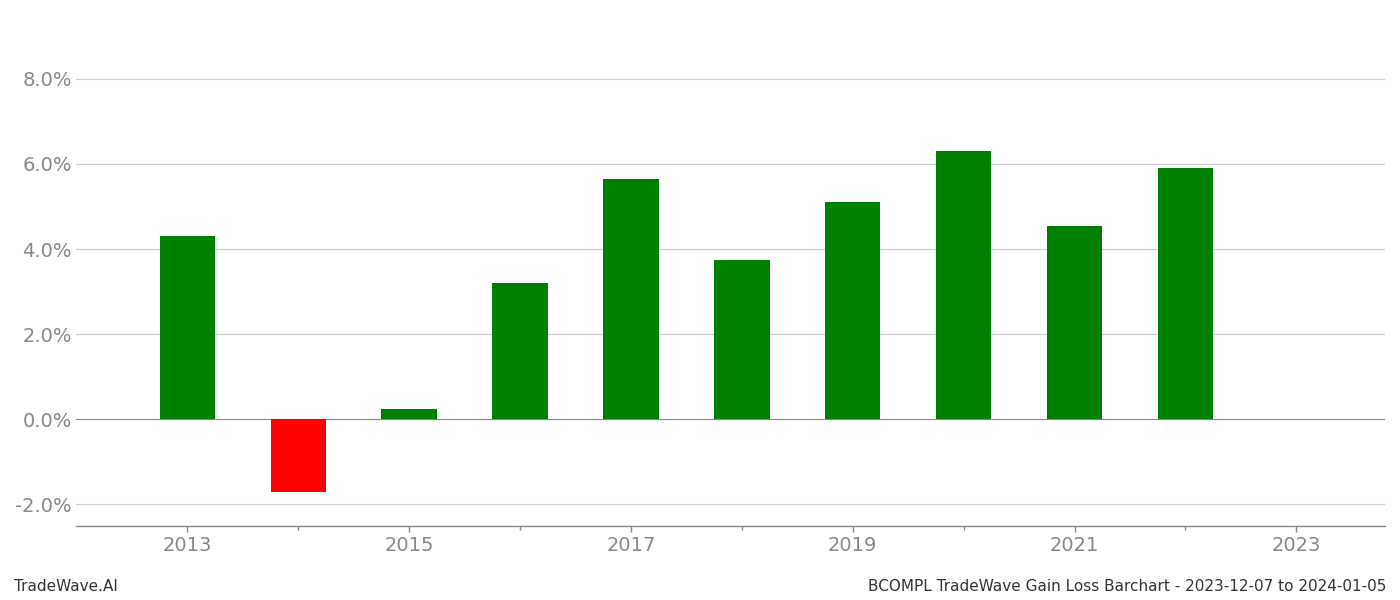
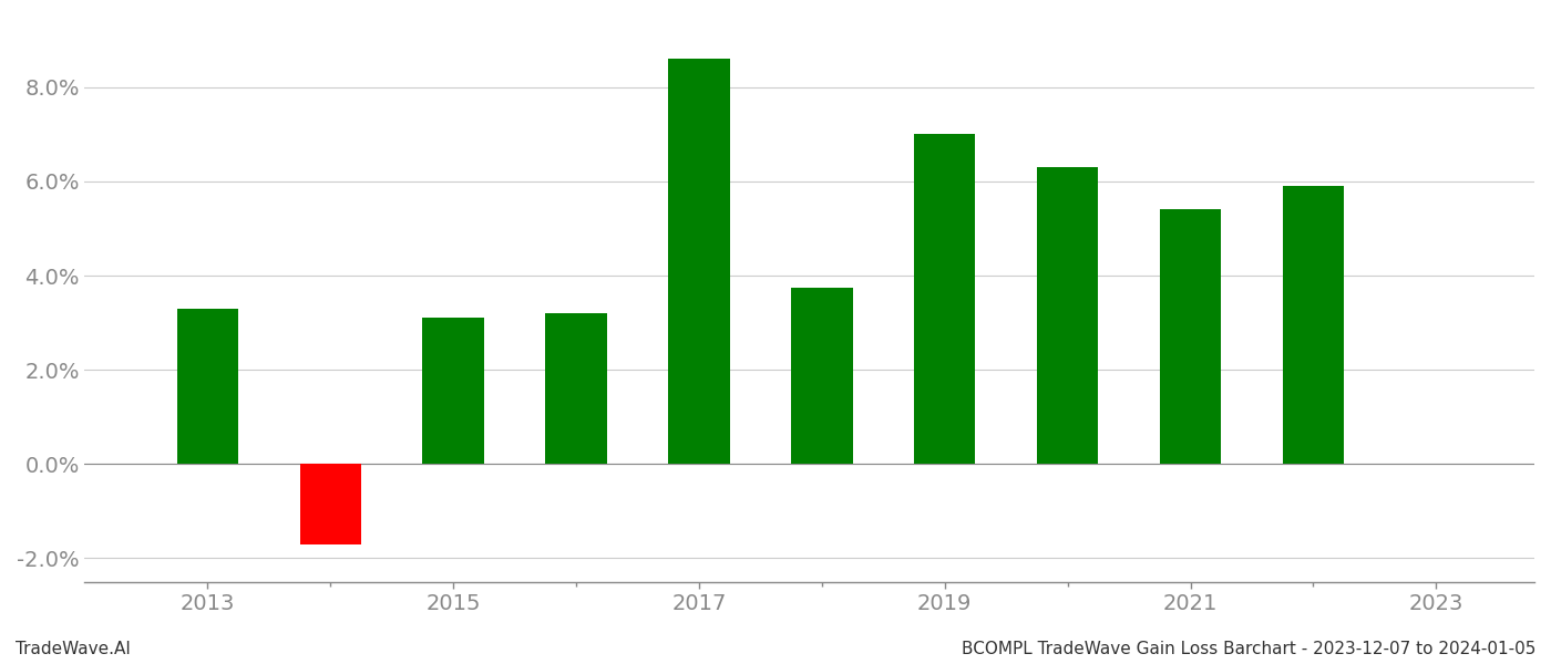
2013: 4.30% -> 3.30%
2015: 0.25% -> 3.10%
2017: 5.65% -> 8.60%
2019: 5.10% -> 7.00%
2021: 4.55% -> 5.40%
